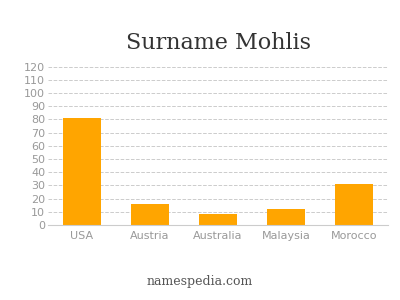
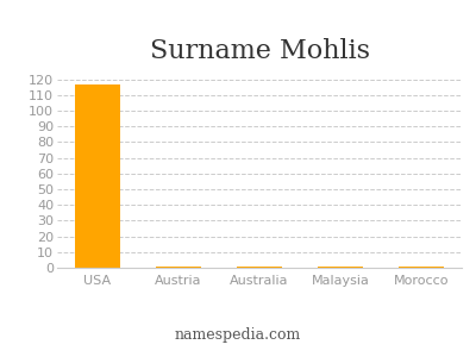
USA: 81 -> 117
Austria: 16 -> 1
Australia: 8 -> 1
Malaysia: 12 -> 1
Morocco: 31 -> 1
